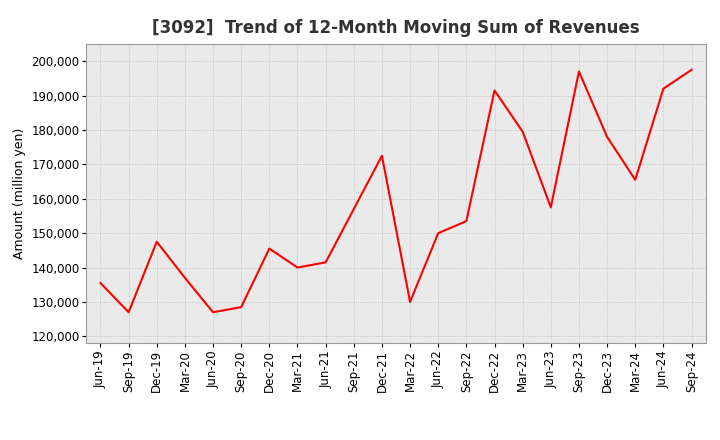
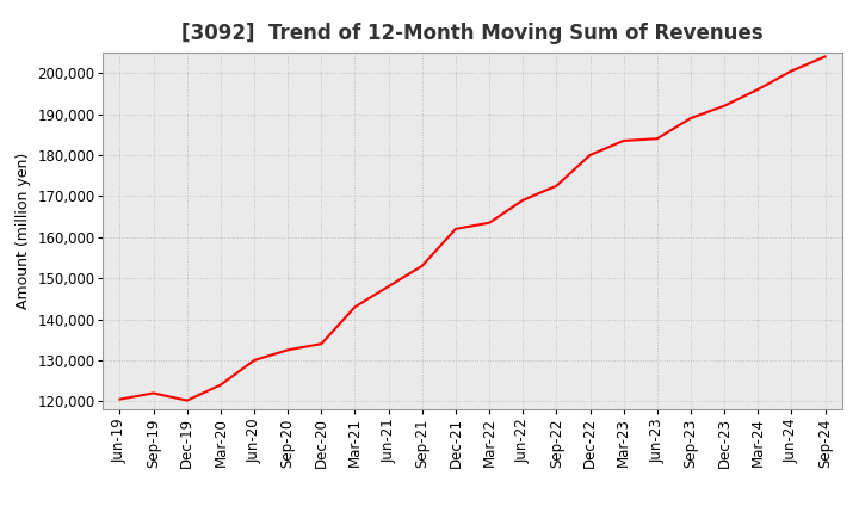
Jun-19: 135,500 -> 120,500
Sep-19: 127,000 -> 122,000
Dec-19: 147,500 -> 120,200
Mar-20: 137,000 -> 124,000
Jun-20: 127,000 -> 130,000
Sep-20: 128,500 -> 132,500
Dec-20: 145,500 -> 134,000
Mar-21: 140,000 -> 143,000
Jun-21: 141,500 -> 148,000
Sep-21: 157,000 -> 153,000
Dec-21: 172,500 -> 162,000
Mar-22: 130,000 -> 163,500
Jun-22: 150,000 -> 169,000
Sep-22: 153,500 -> 172,500
Dec-22: 191,500 -> 180,000
Mar-23: 179,500 -> 183,500
Jun-23: 157,500 -> 184,000
Sep-23: 197,000 -> 189,000
Dec-23: 178,000 -> 192,000
Mar-24: 165,500 -> 196,000
Jun-24: 192,000 -> 200,500
Sep-24: 197,500 -> 204,000
